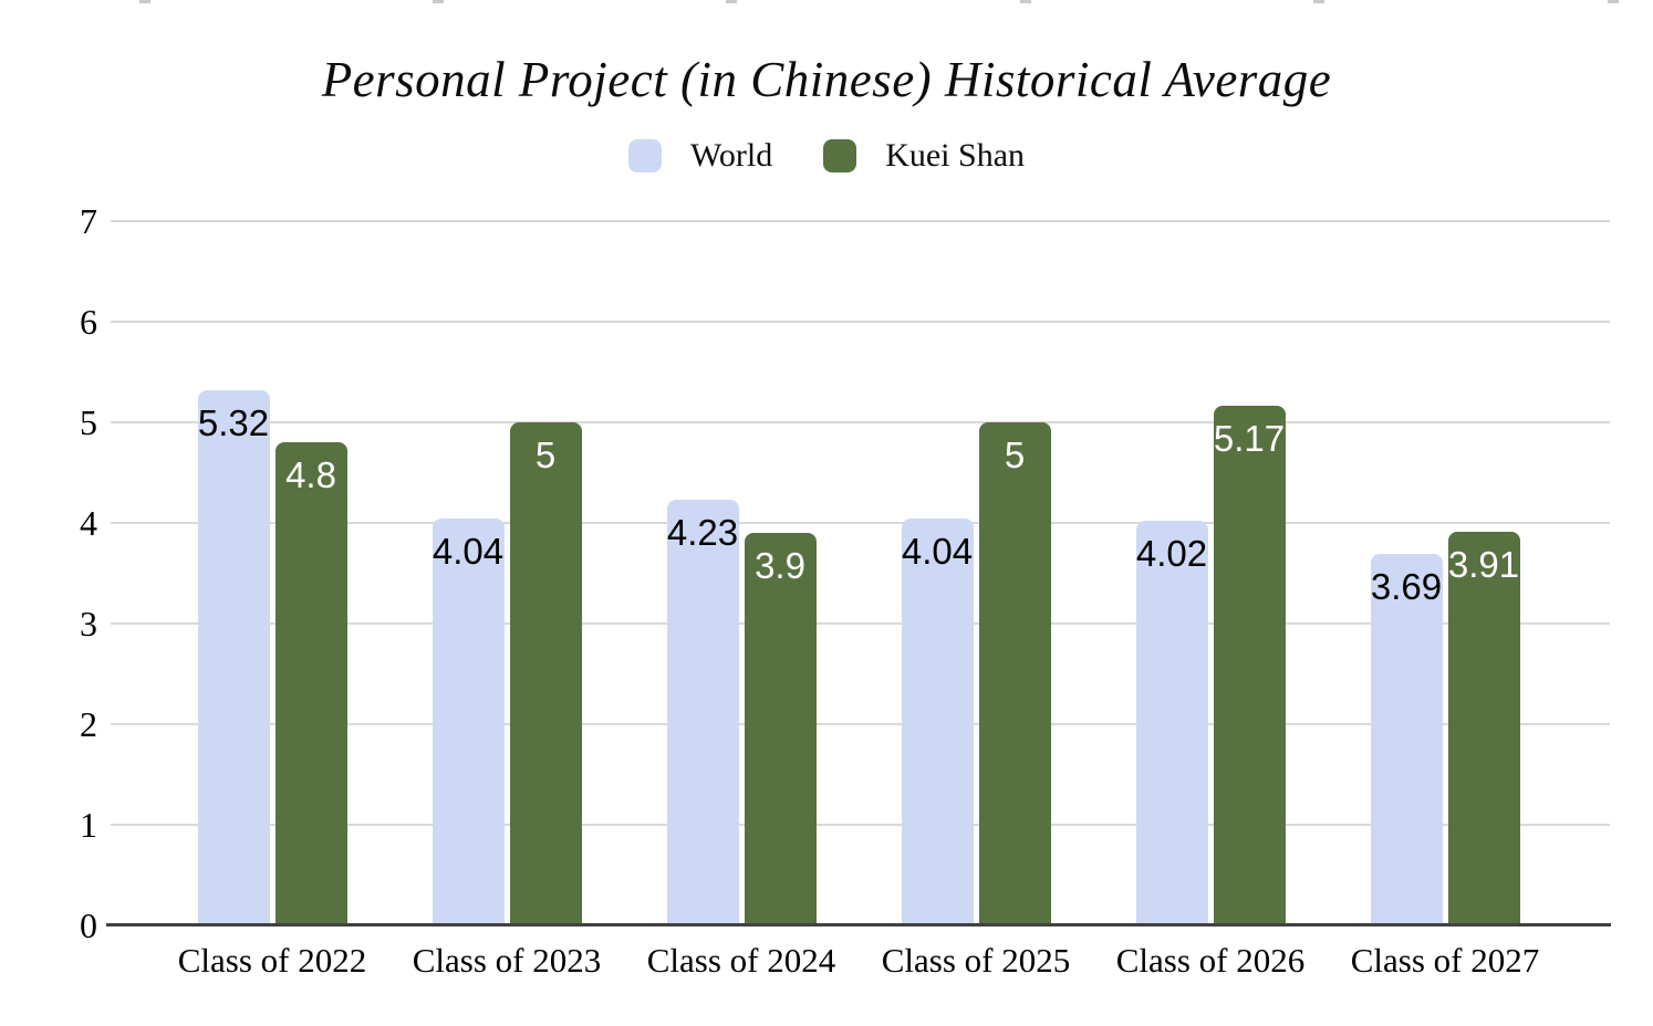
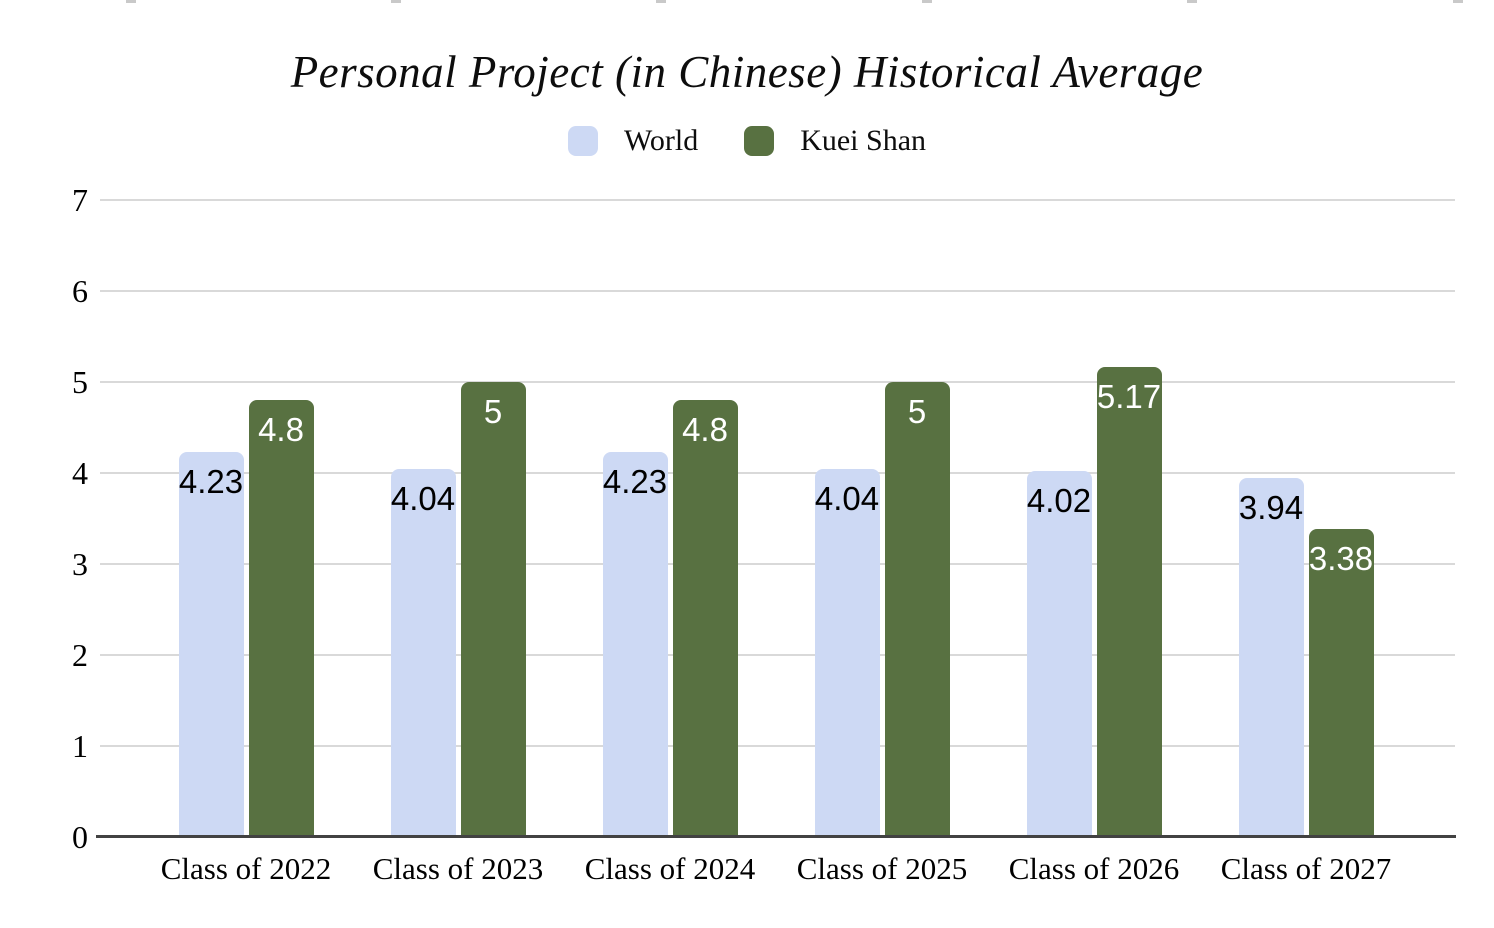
World/Class of 2022: 5.32 -> 4.23
Kuei Shan/Class of 2024: 3.9 -> 4.8
World/Class of 2027: 3.69 -> 3.94
Kuei Shan/Class of 2027: 3.91 -> 3.38
